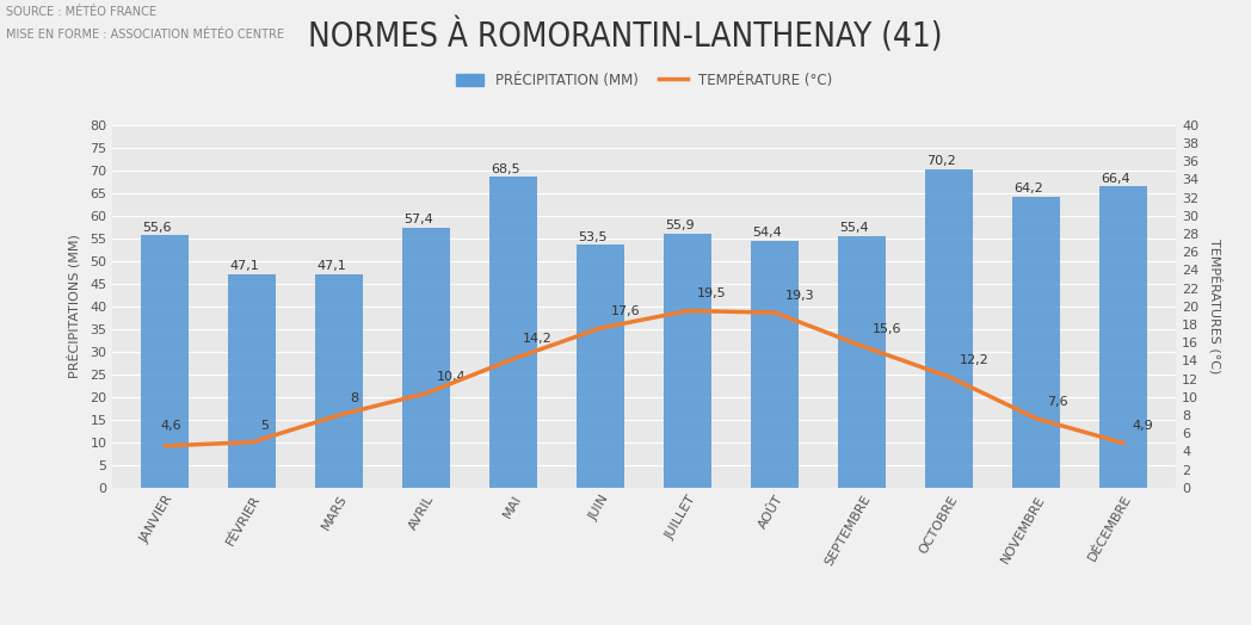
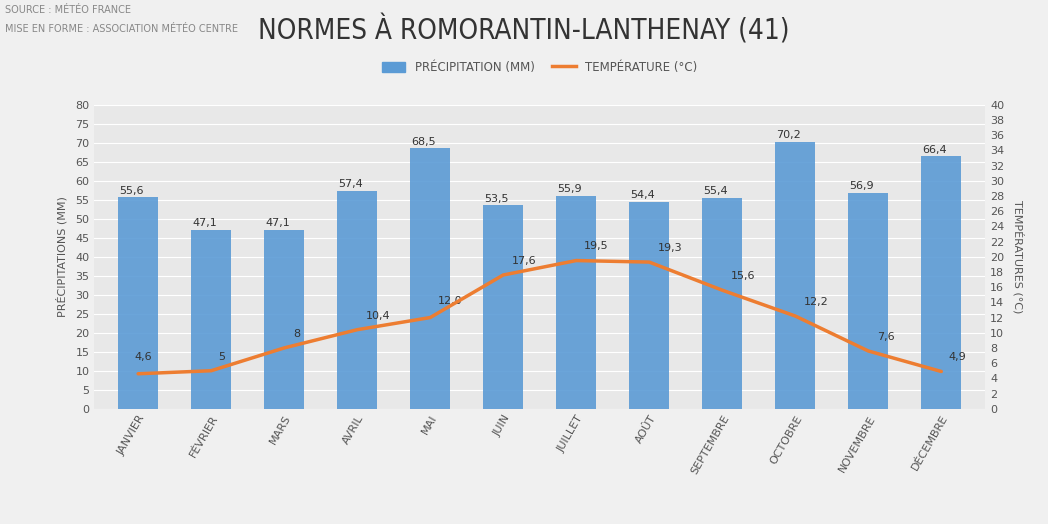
TEMPÉRATURE (°C)/MAI: 14,2 -> 12,0
PRÉCIPITATION (MM)/NOVEMBRE: 64,2 -> 56,9
